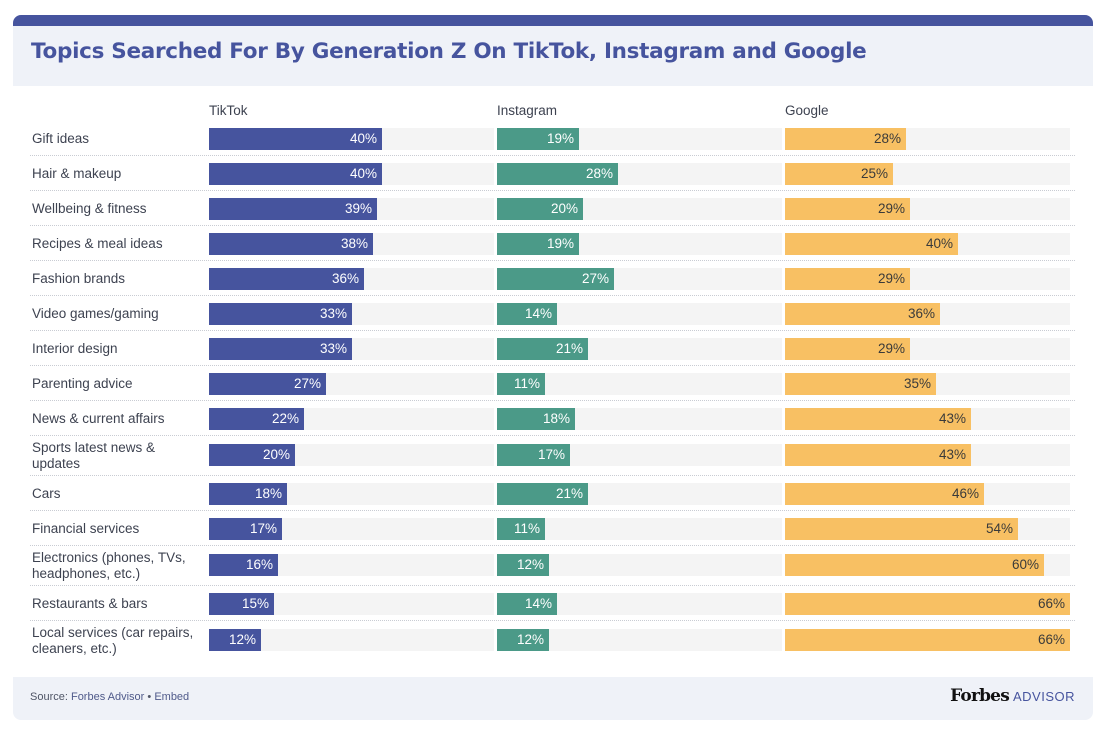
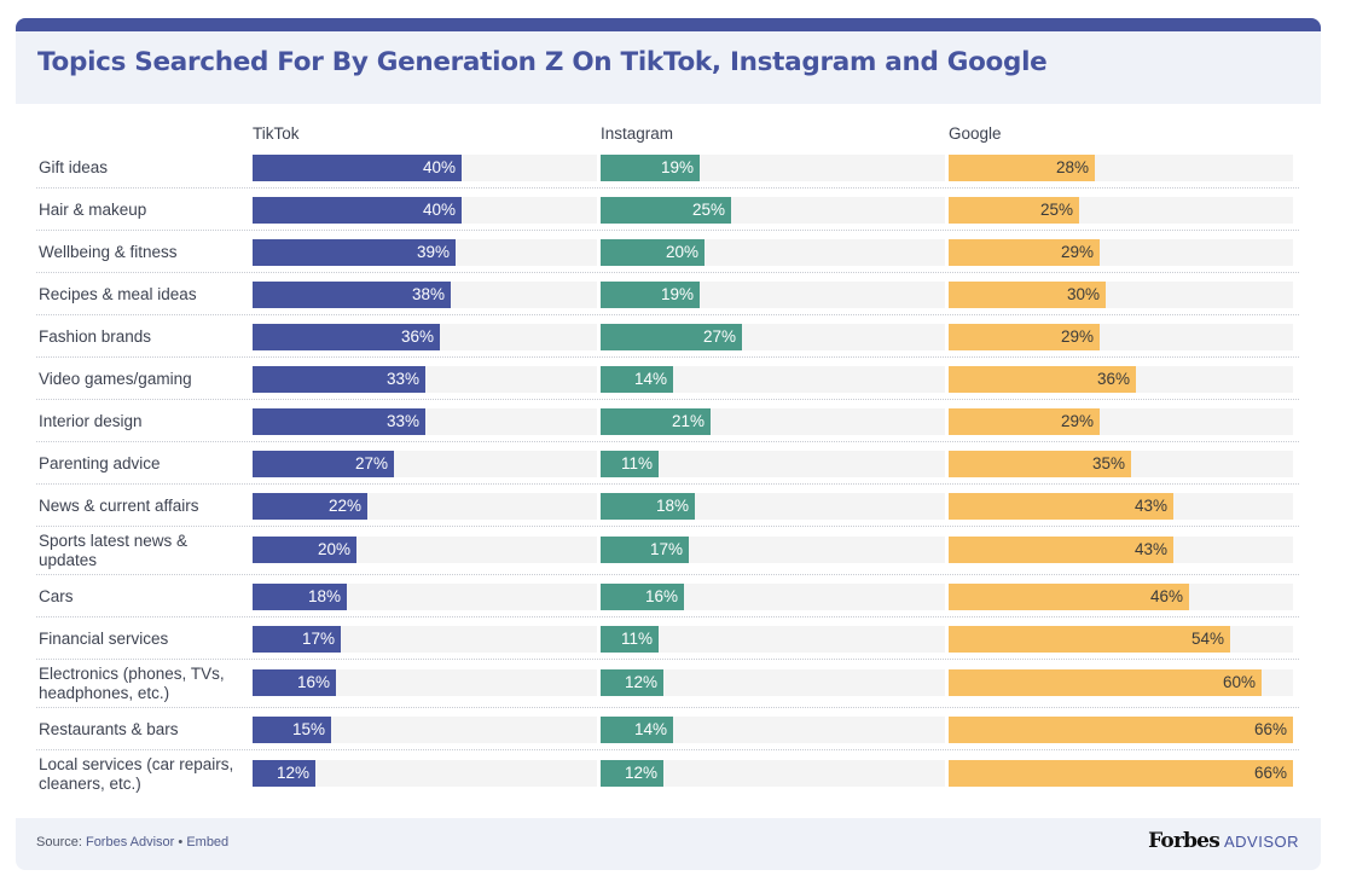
Instagram/Hair & makeup: 28% -> 25%
Google/Recipes & meal ideas: 40% -> 30%
Instagram/Cars: 21% -> 16%
